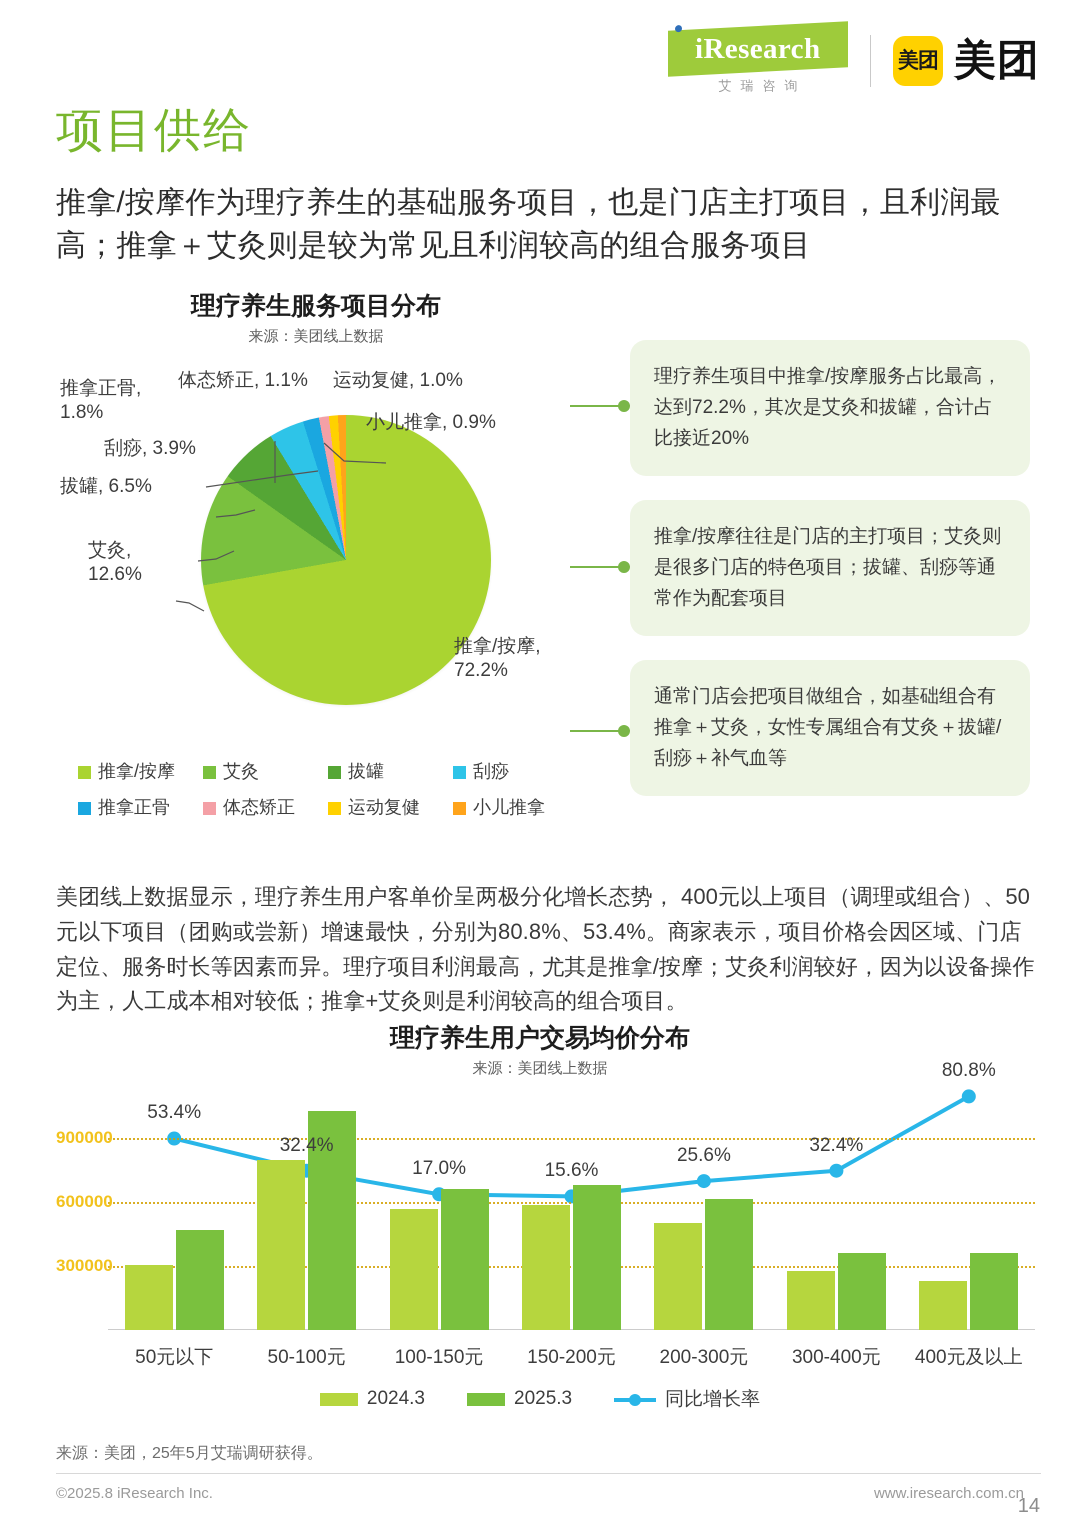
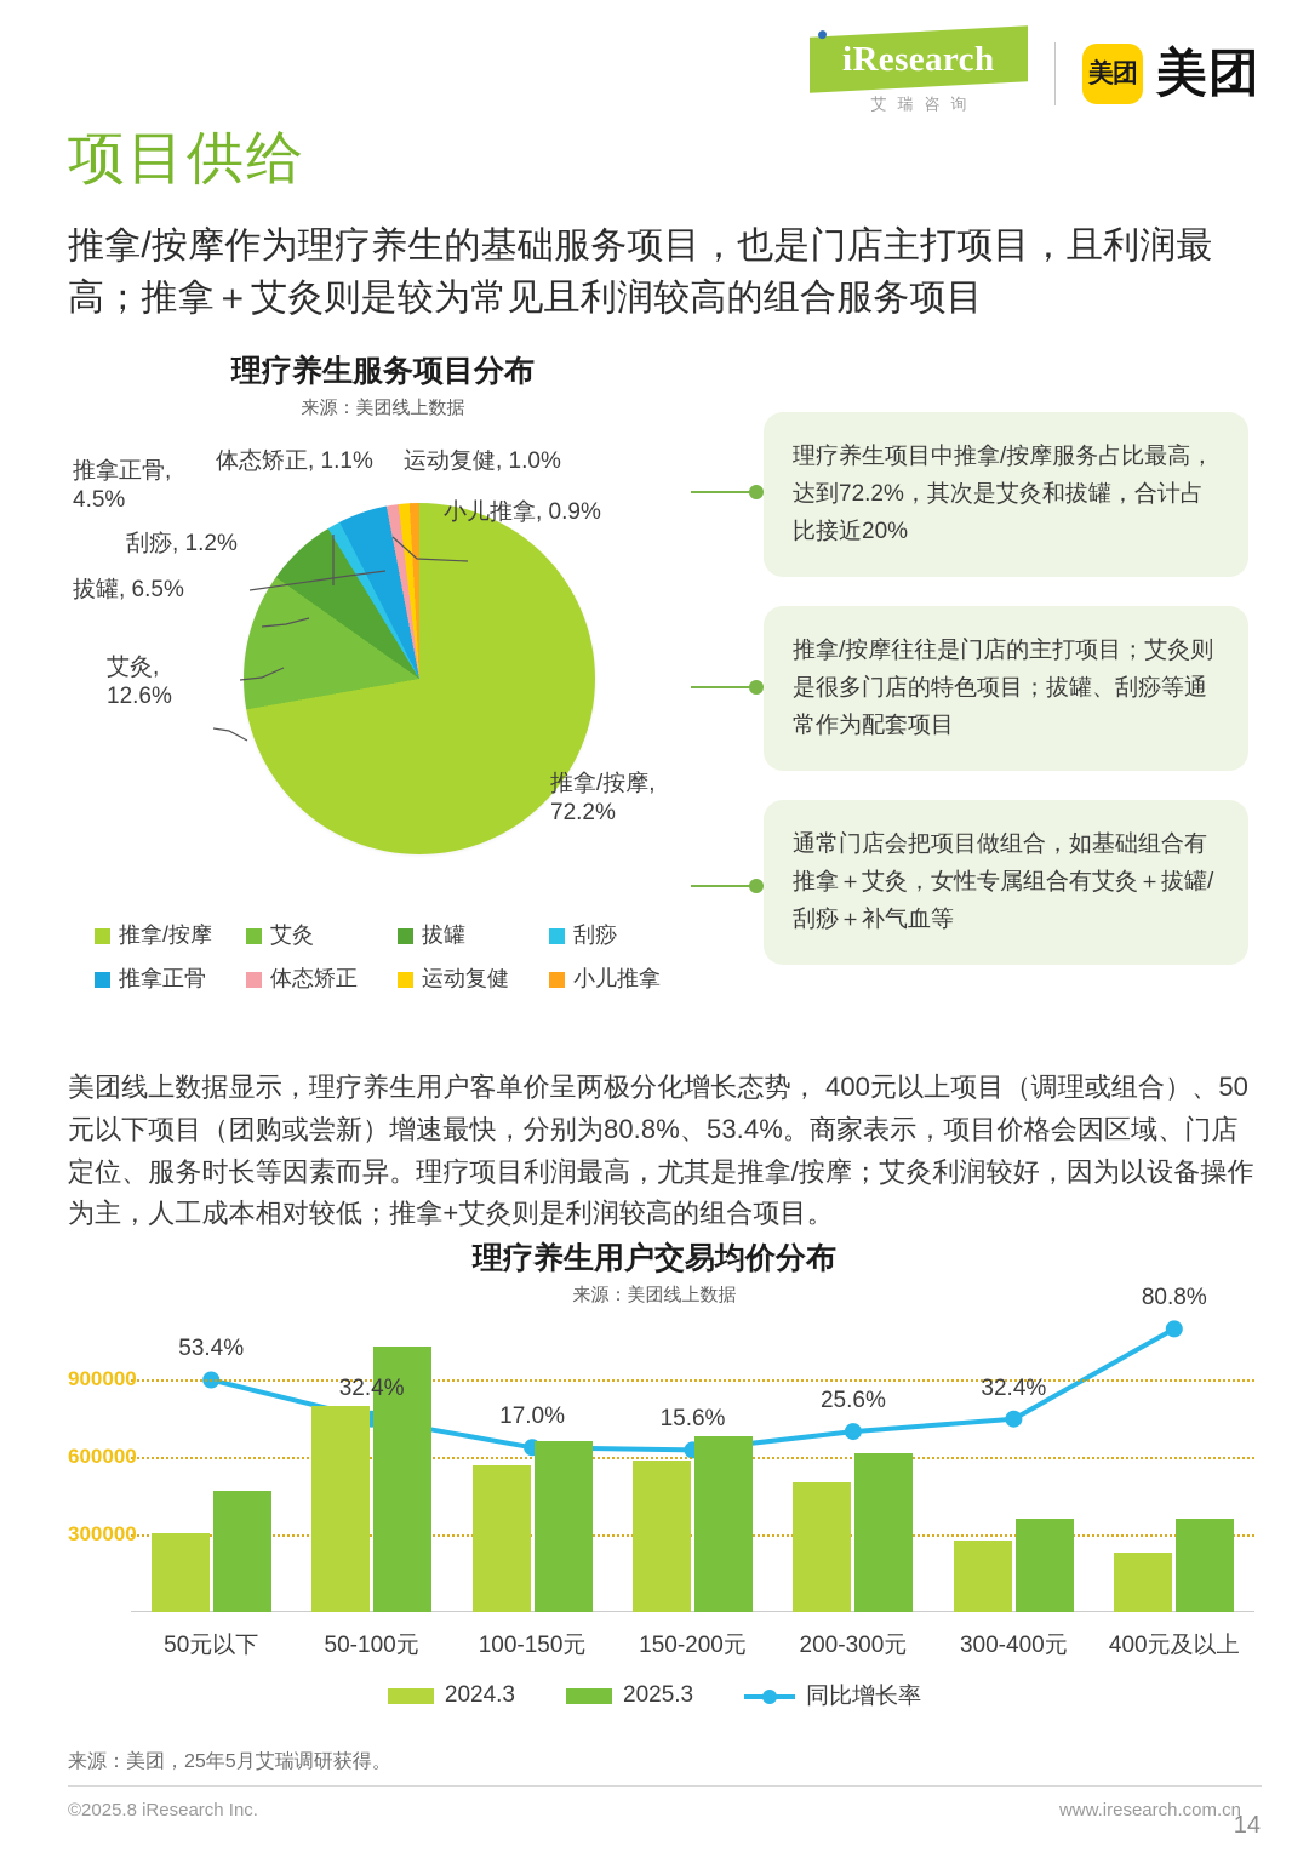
理疗养生服务项目分布/刮痧: 3.9% -> 1.2%
理疗养生服务项目分布/推拿正骨: 1.8% -> 4.5%
